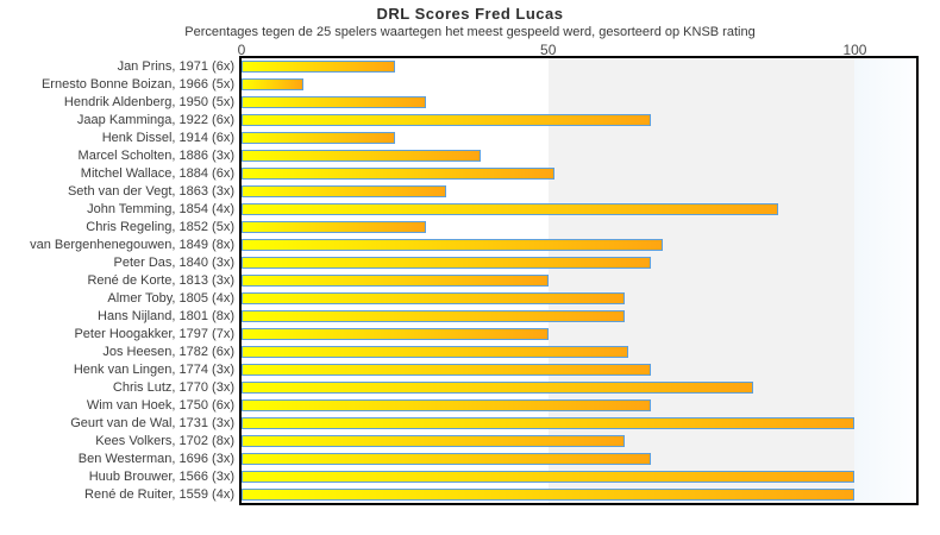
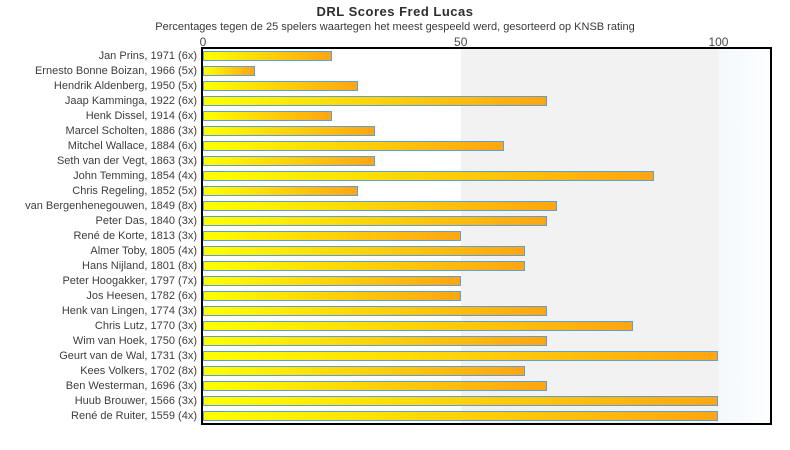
Marcel Scholten, 1886 (3x): 39 -> 33
Mitchel Wallace, 1884 (6x): 51 -> 58
Jos Heesen, 1782 (6x): 63 -> 50
